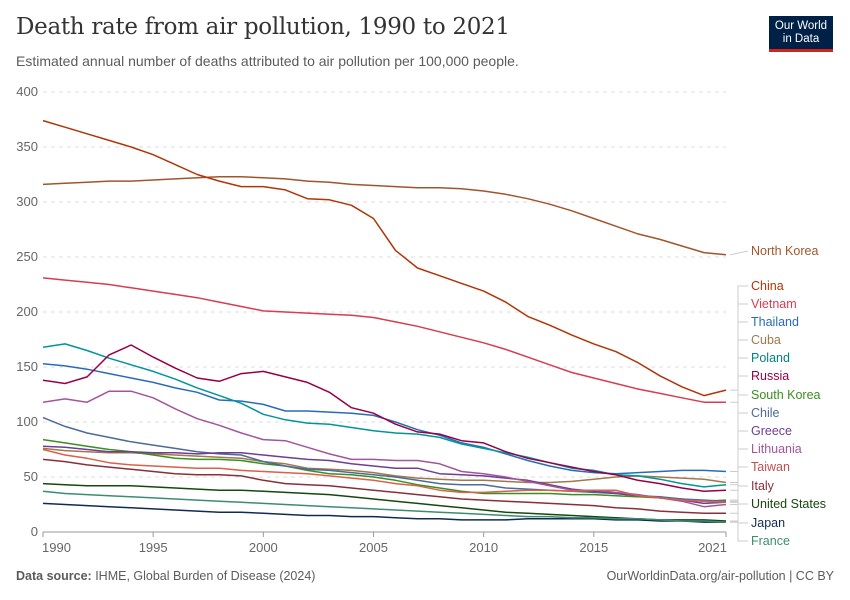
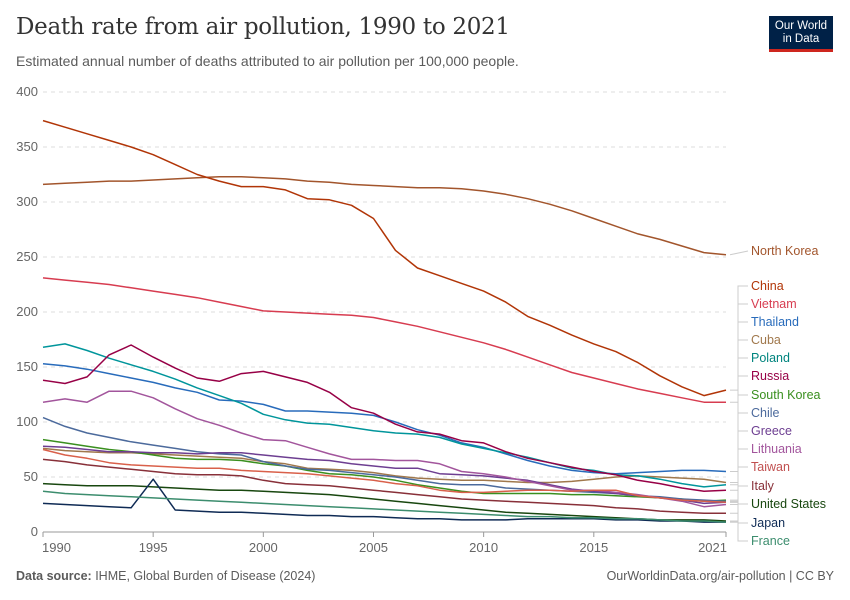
Japan/1995: 21 -> 48
